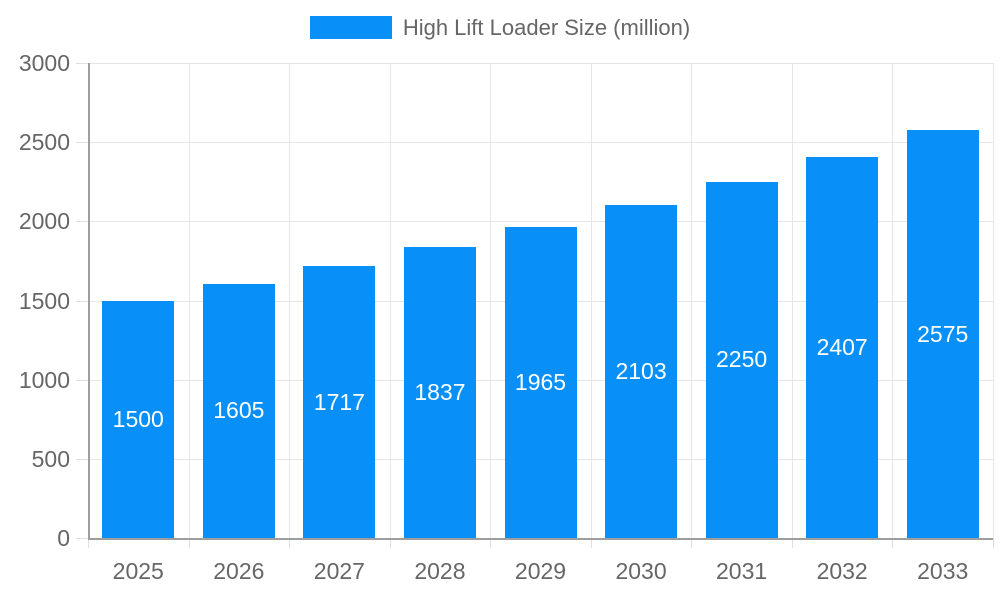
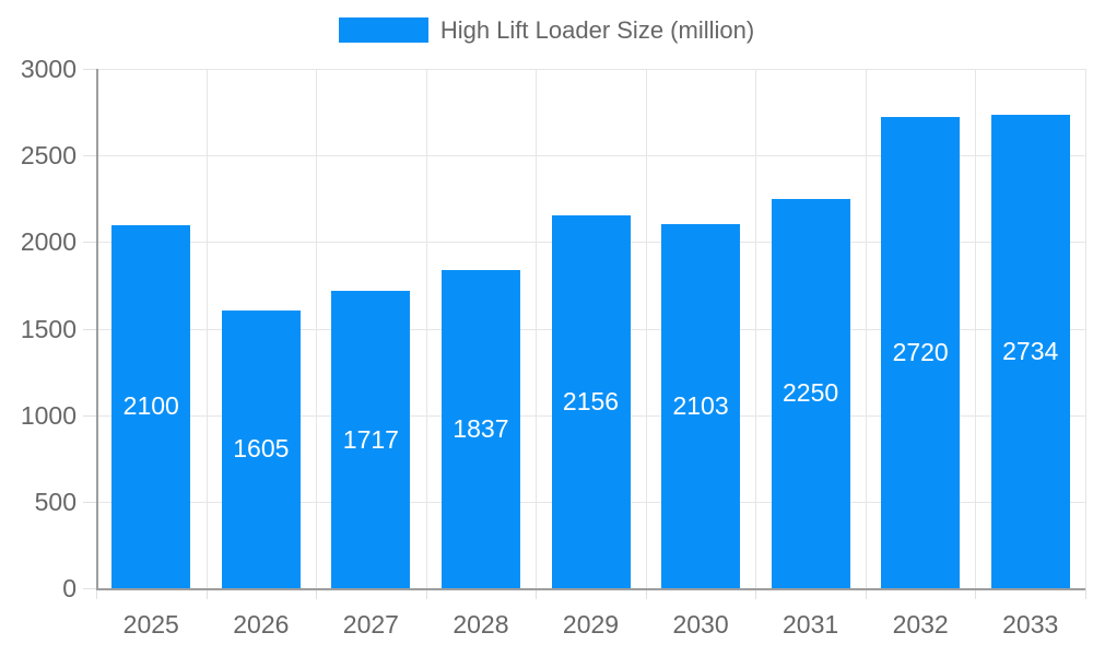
2025: 1500 -> 2100
2029: 1965 -> 2156
2032: 2407 -> 2720
2033: 2575 -> 2734
